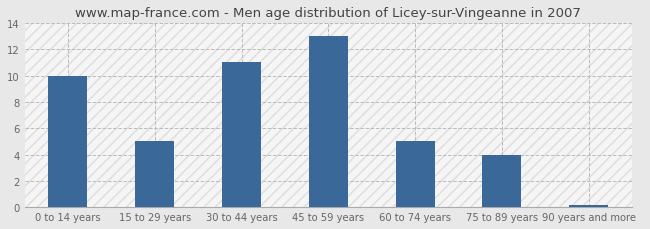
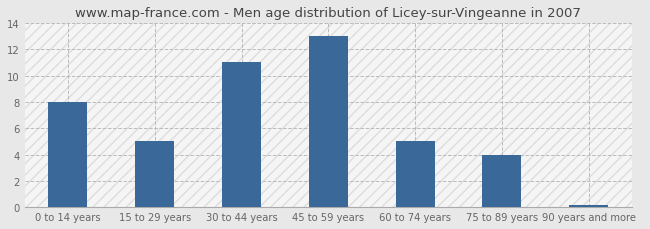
0 to 14 years: 10.0 -> 8.0
